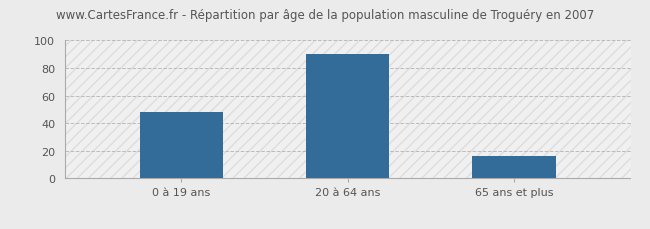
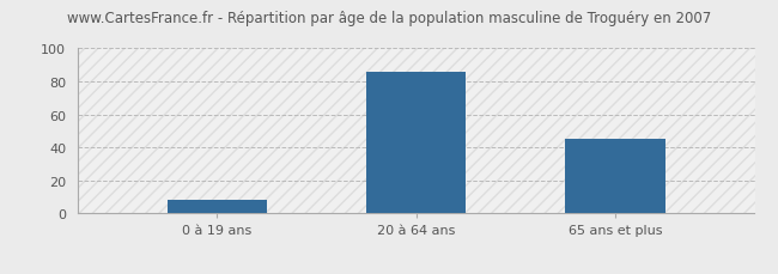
0 à 19 ans: 48 -> 8
20 à 64 ans: 90 -> 86
65 ans et plus: 16 -> 45
